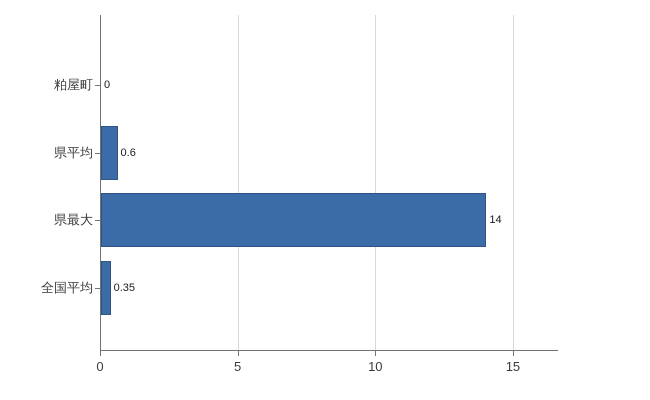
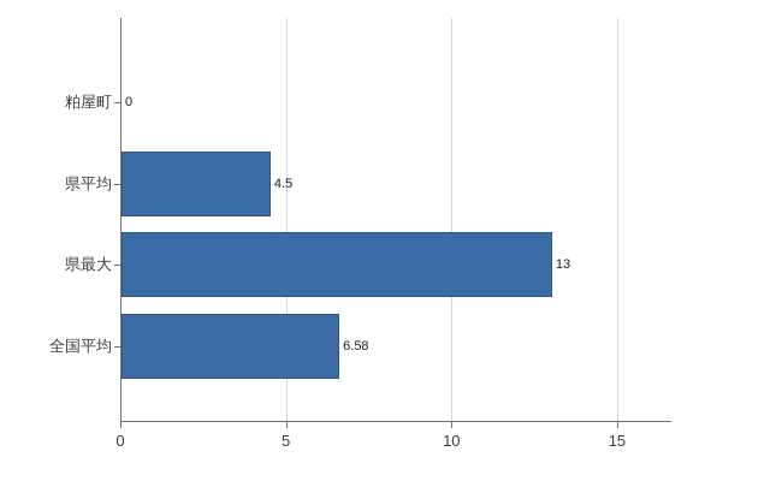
県平均: 0.6 -> 4.5
県最大: 14 -> 13
全国平均: 0.35 -> 6.58
